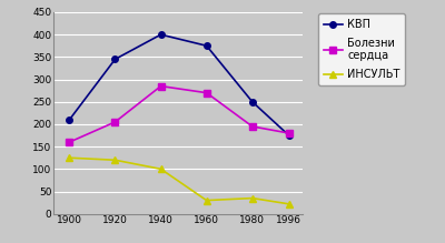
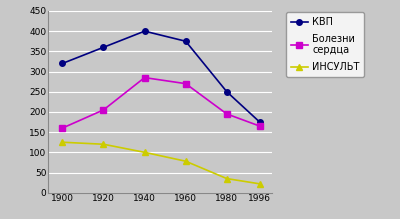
КВП/1900: 210 -> 320
КВП/1920: 345 -> 360
ИНСУЛЬТ/1960: 30 -> 78
Болезни сердца/1996: 180 -> 165
